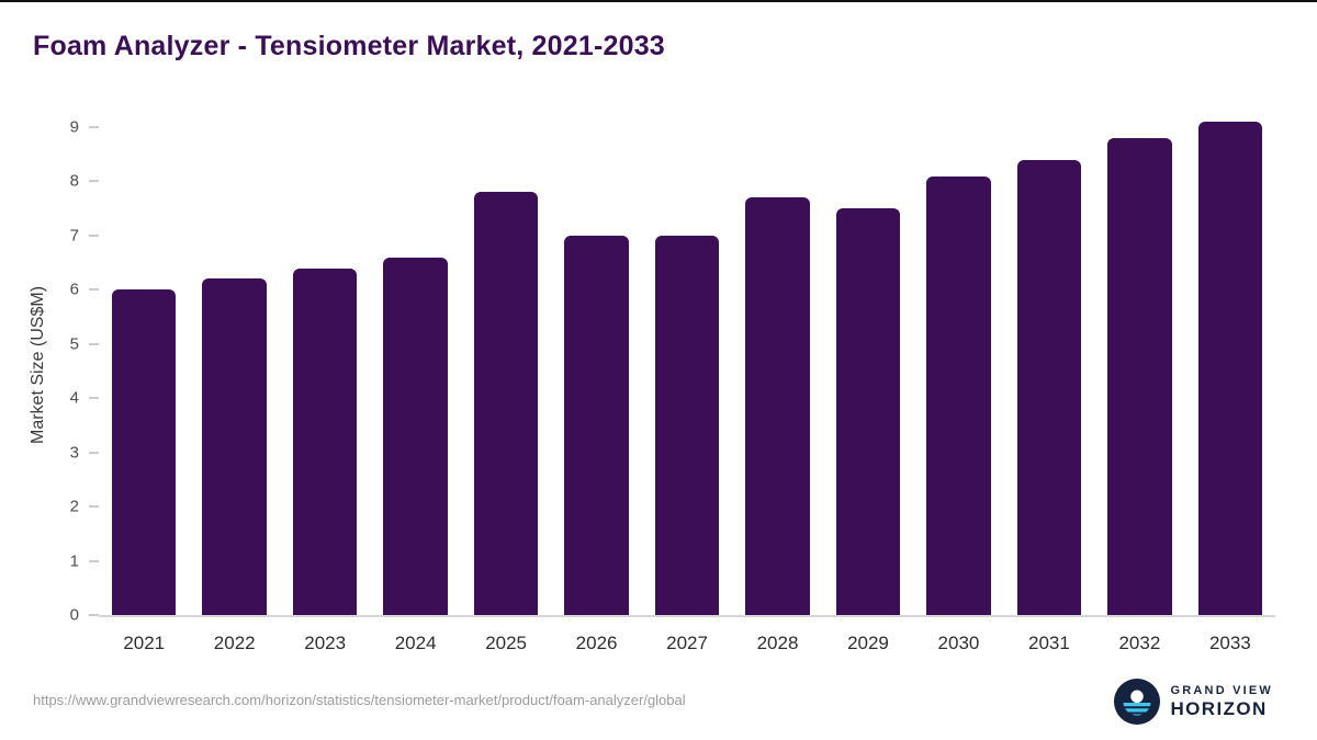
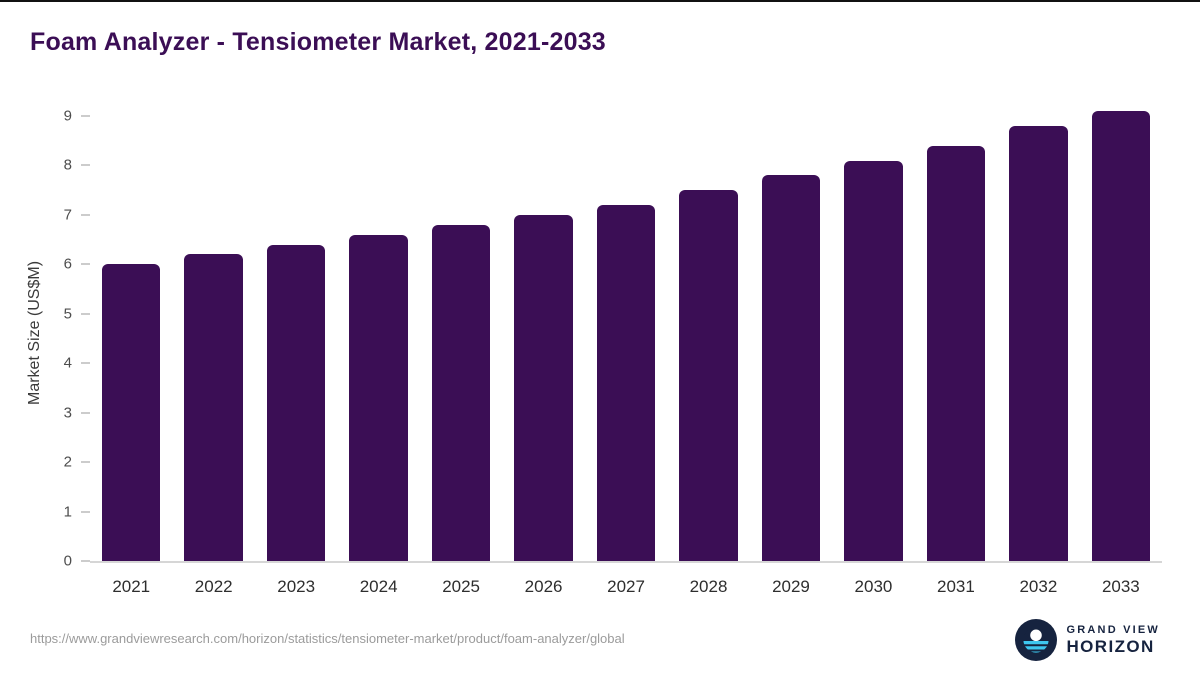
2025: 7.8 -> 6.8
2027: 7.0 -> 7.2
2028: 7.7 -> 7.5
2029: 7.5 -> 7.8
